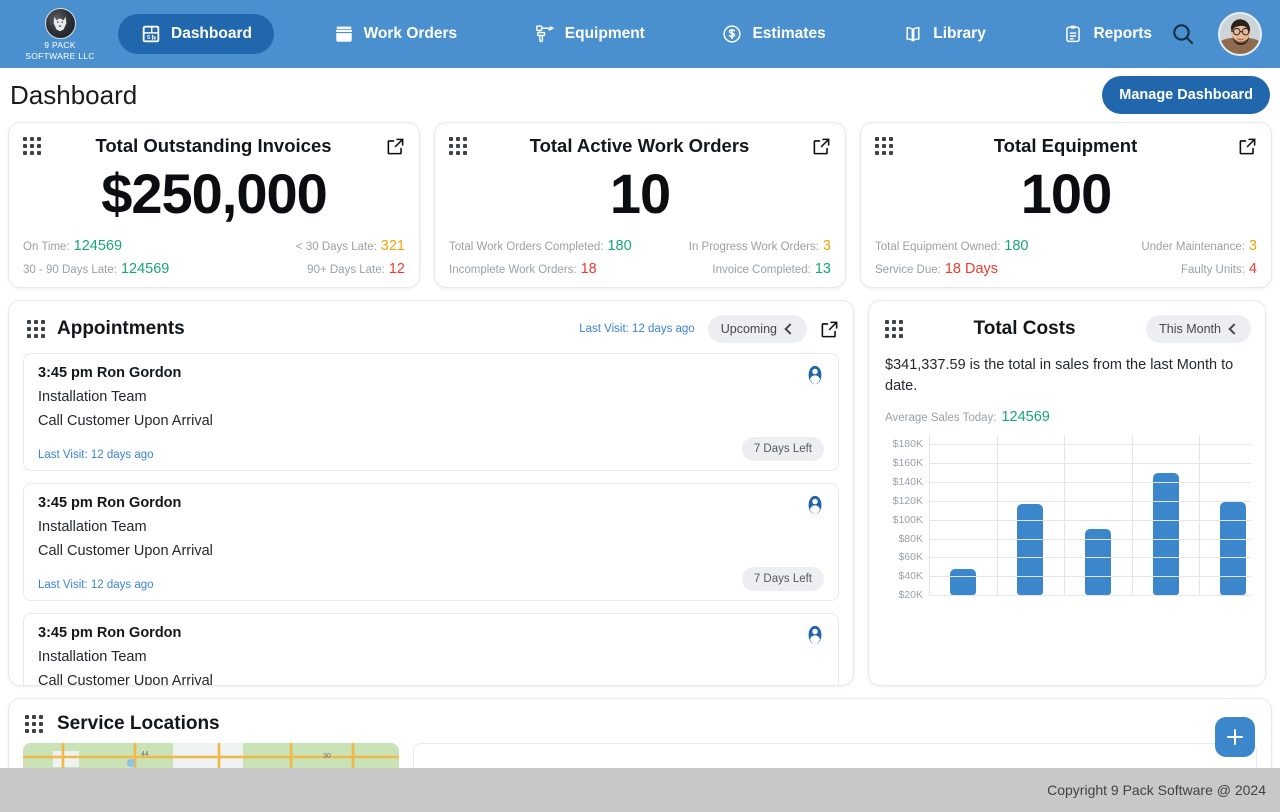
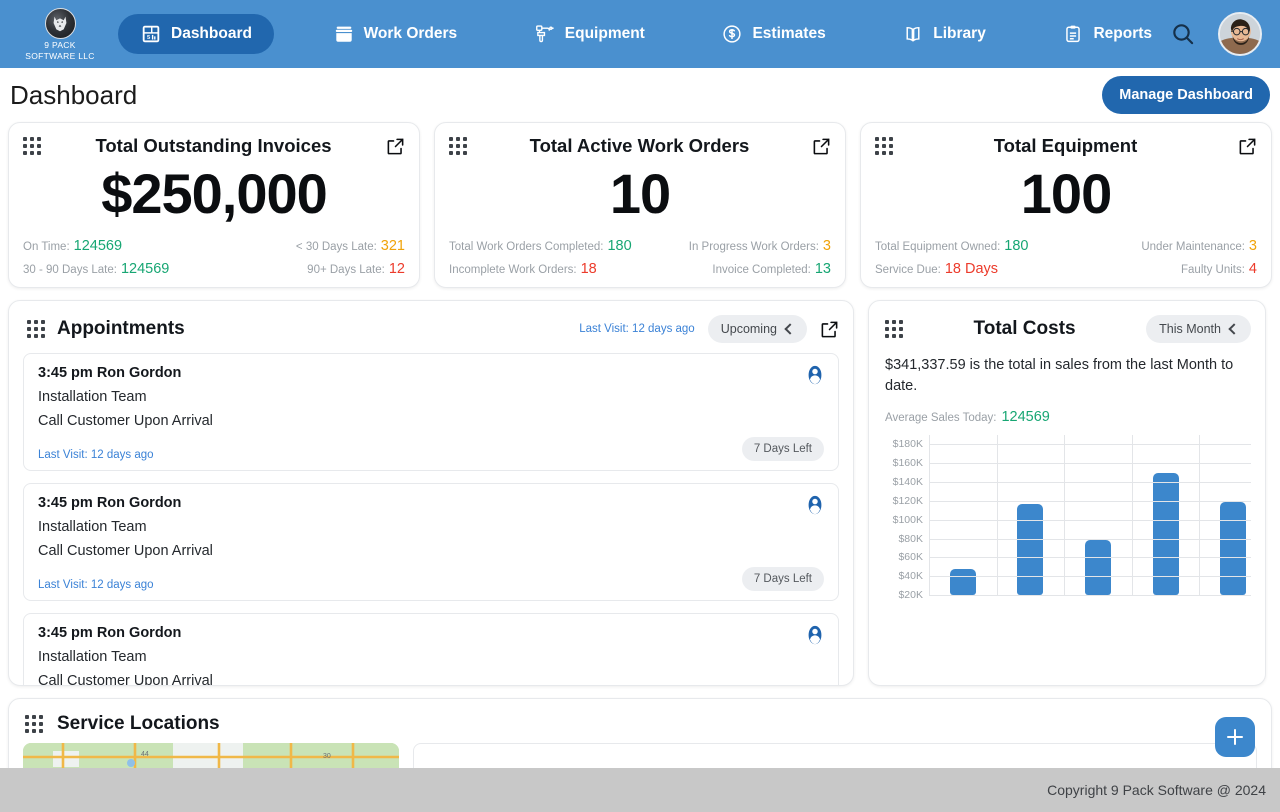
3: $90K -> $80K
